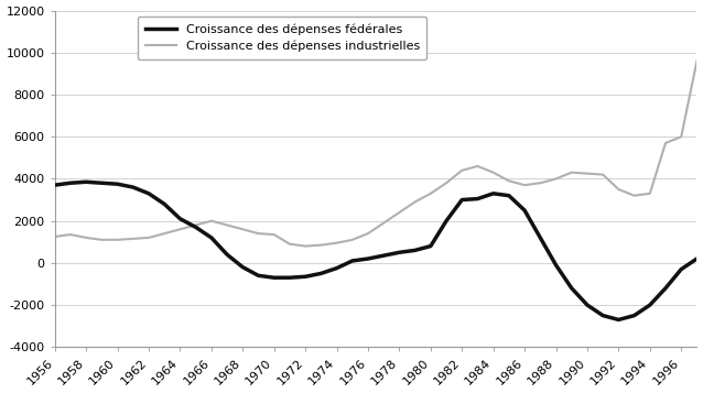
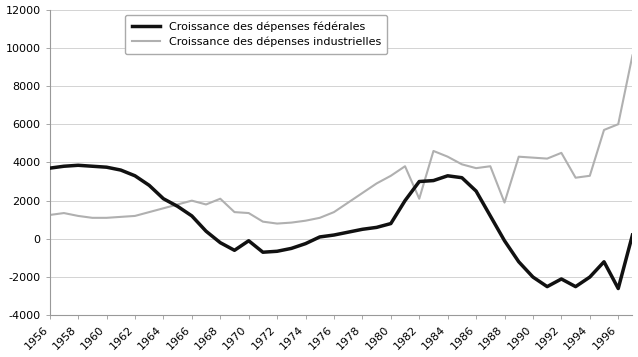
Croissance des dépenses industrielles/1968: 1600 -> 2100
Croissance des dépenses fédérales/1970: -700 -> -100
Croissance des dépenses industrielles/1982: 4400 -> 2100
Croissance des dépenses industrielles/1988: 4000 -> 1900
Croissance des dépenses fédérales/1992: -2700 -> -2100
Croissance des dépenses industrielles/1992: 3500 -> 4500
Croissance des dépenses fédérales/1996: -300 -> -2600
